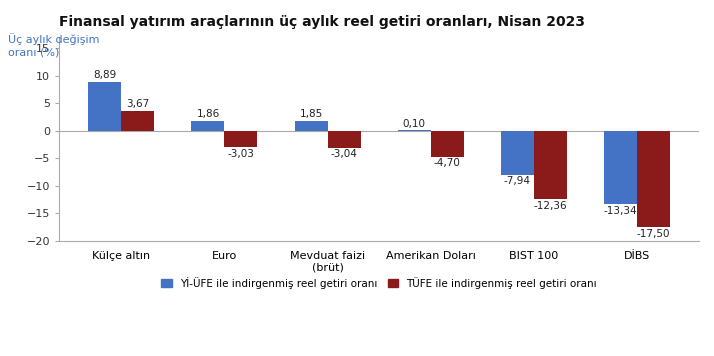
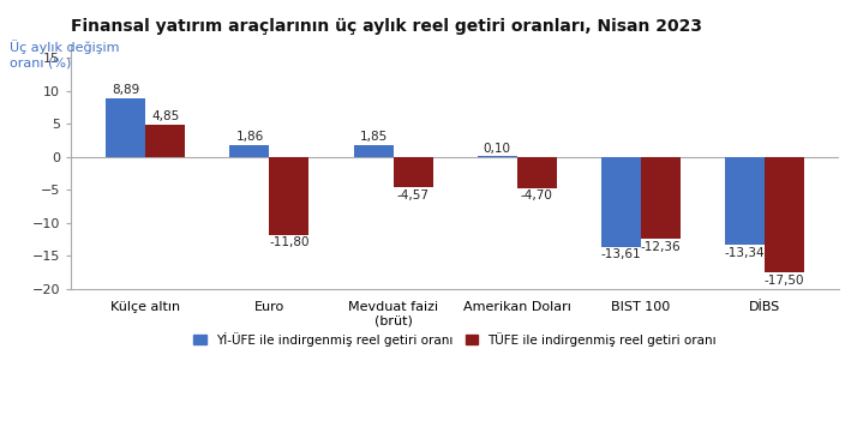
TÜFE ile indirgenmiş reel getiri oranı/Külçe altın: 3,67 -> 4,85
TÜFE ile indirgenmiş reel getiri oranı/Euro: -3,03 -> -11,80
TÜFE ile indirgenmiş reel getiri oranı/Mevduat faizi (brüt): -3,04 -> -4,57
Yİ-ÜFE ile indirgenmiş reel getiri oranı/BIST 100: -7,94 -> -13,61
